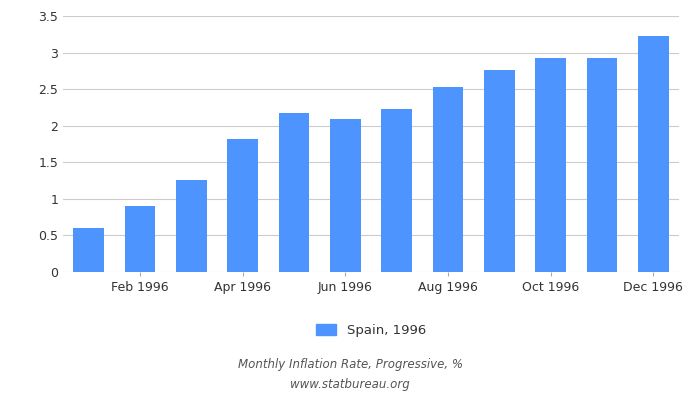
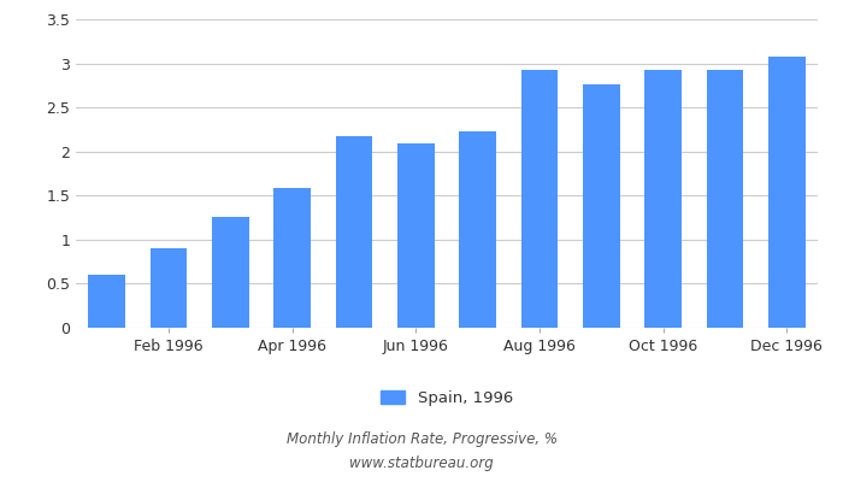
Apr 1996: 1.82 -> 1.58
Aug 1996: 2.53 -> 2.92
Dec 1996: 3.22 -> 3.08
